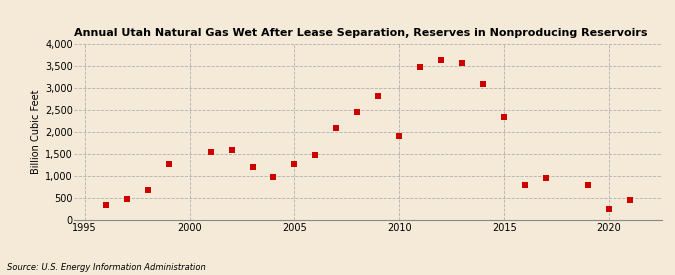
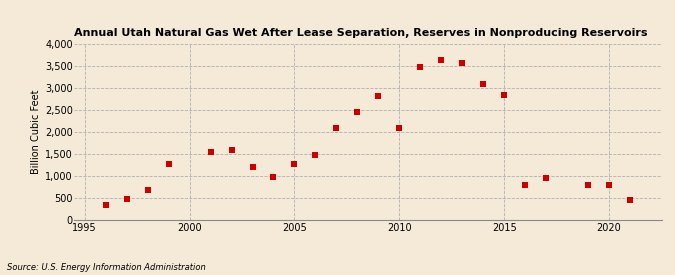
2010: 1,900 -> 2,100
2015: 2,350 -> 2,830
2020: 250 -> 800
